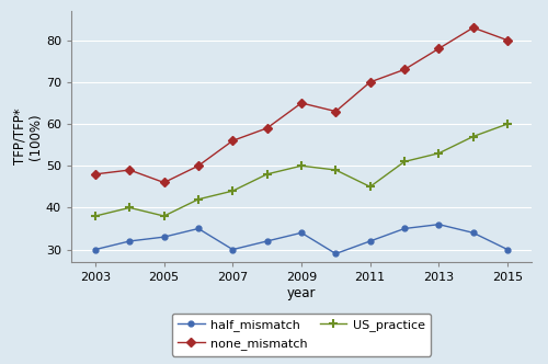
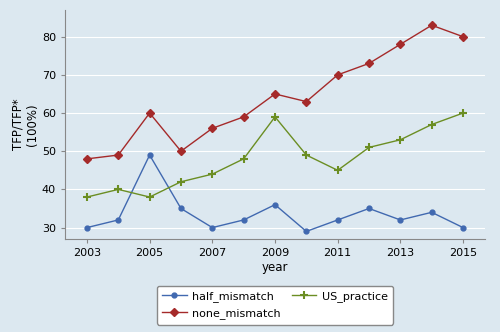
half_mismatch/2005: 33 -> 49
none_mismatch/2005: 46 -> 60
half_mismatch/2009: 34 -> 36
US_practice/2009: 50 -> 59
half_mismatch/2013: 36 -> 32
